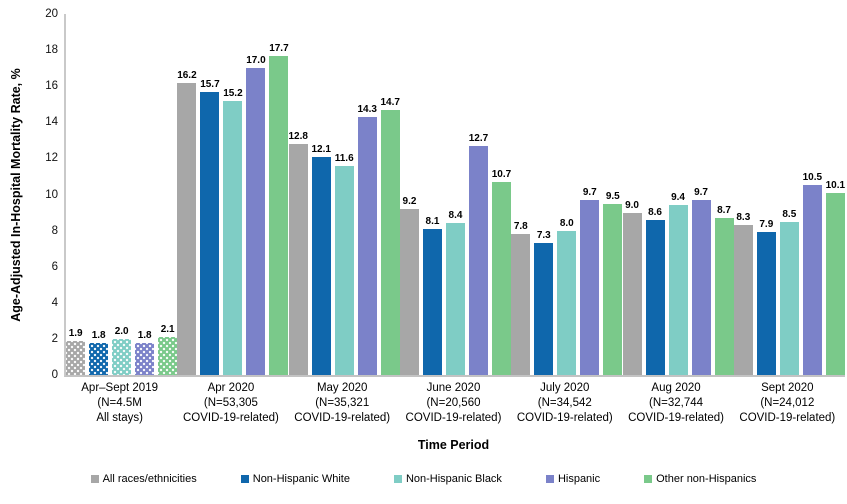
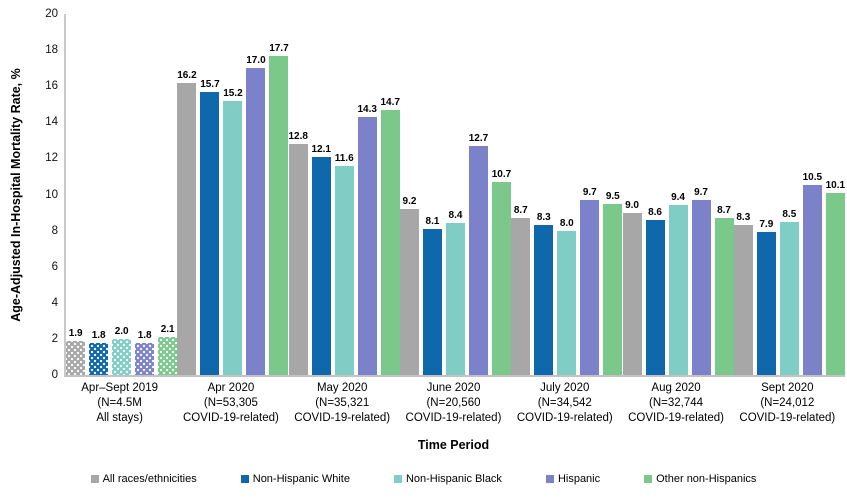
All races/ethnicities/July 2020 (N=34,542 COVID-19-related): 7.8 -> 8.7
Non-Hispanic White/July 2020 (N=34,542 COVID-19-related): 7.3 -> 8.3
